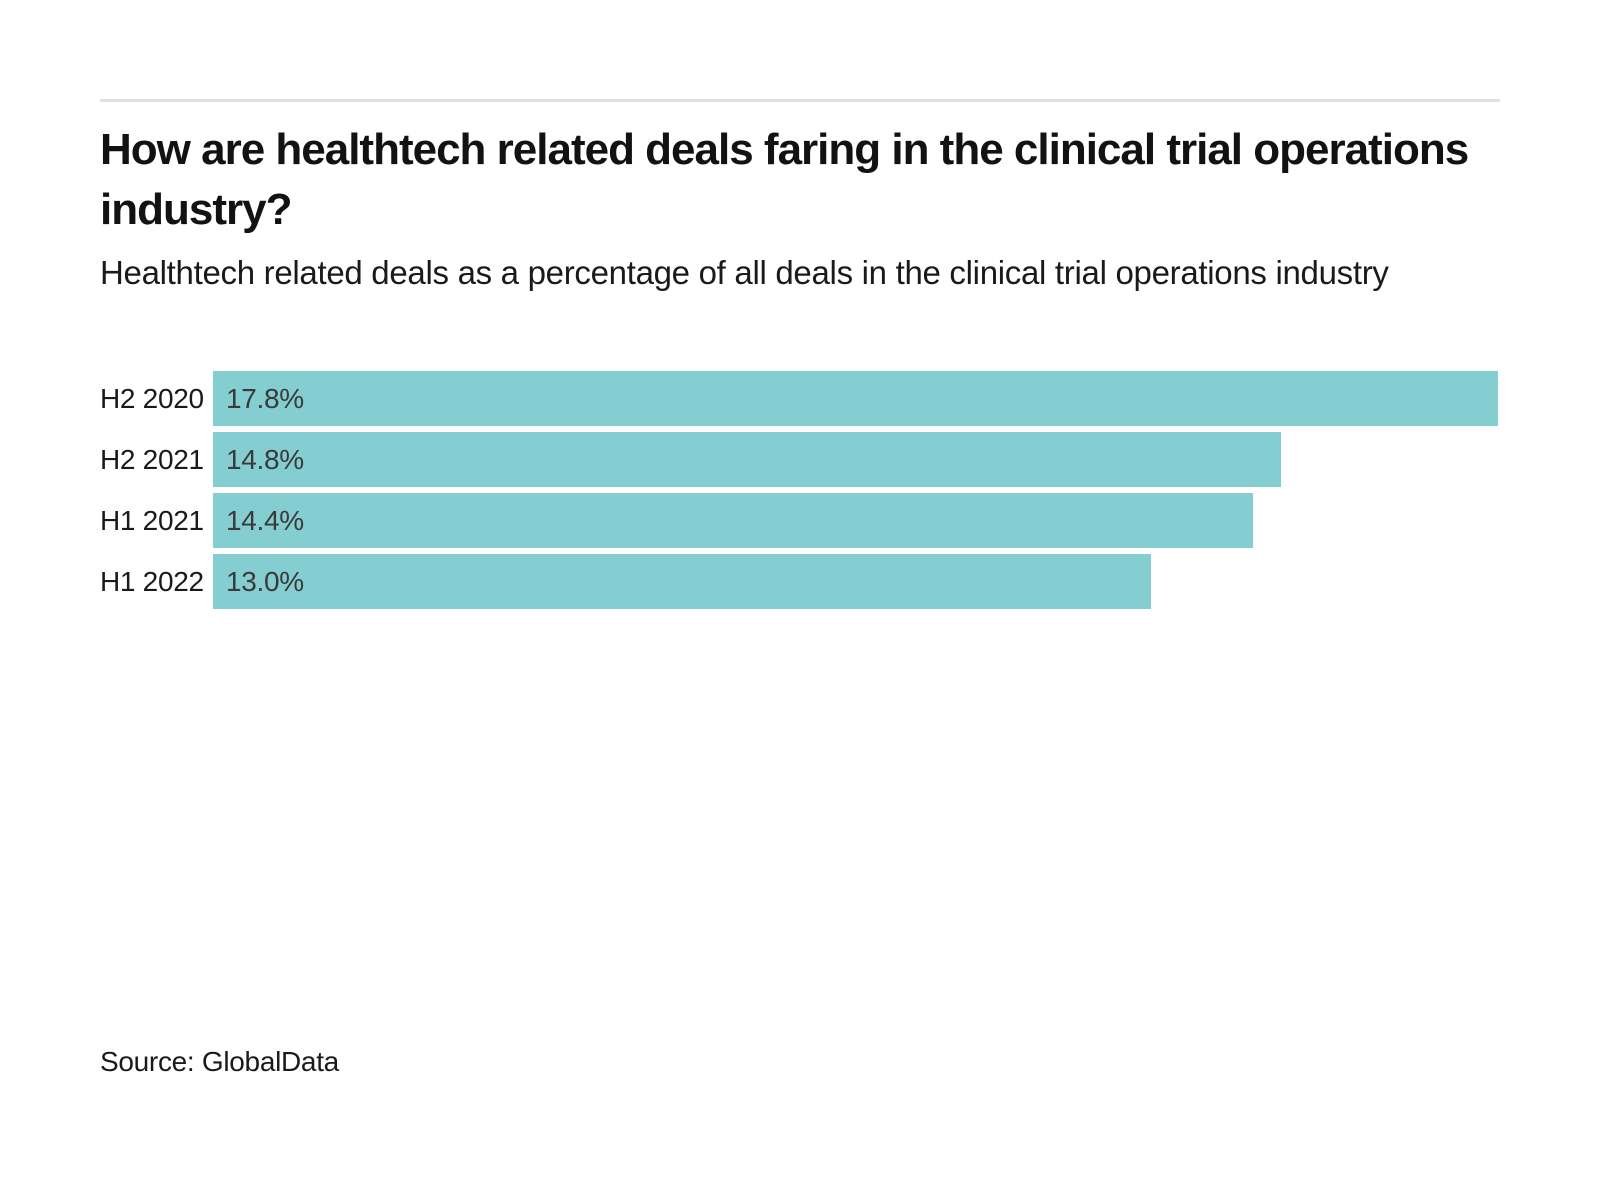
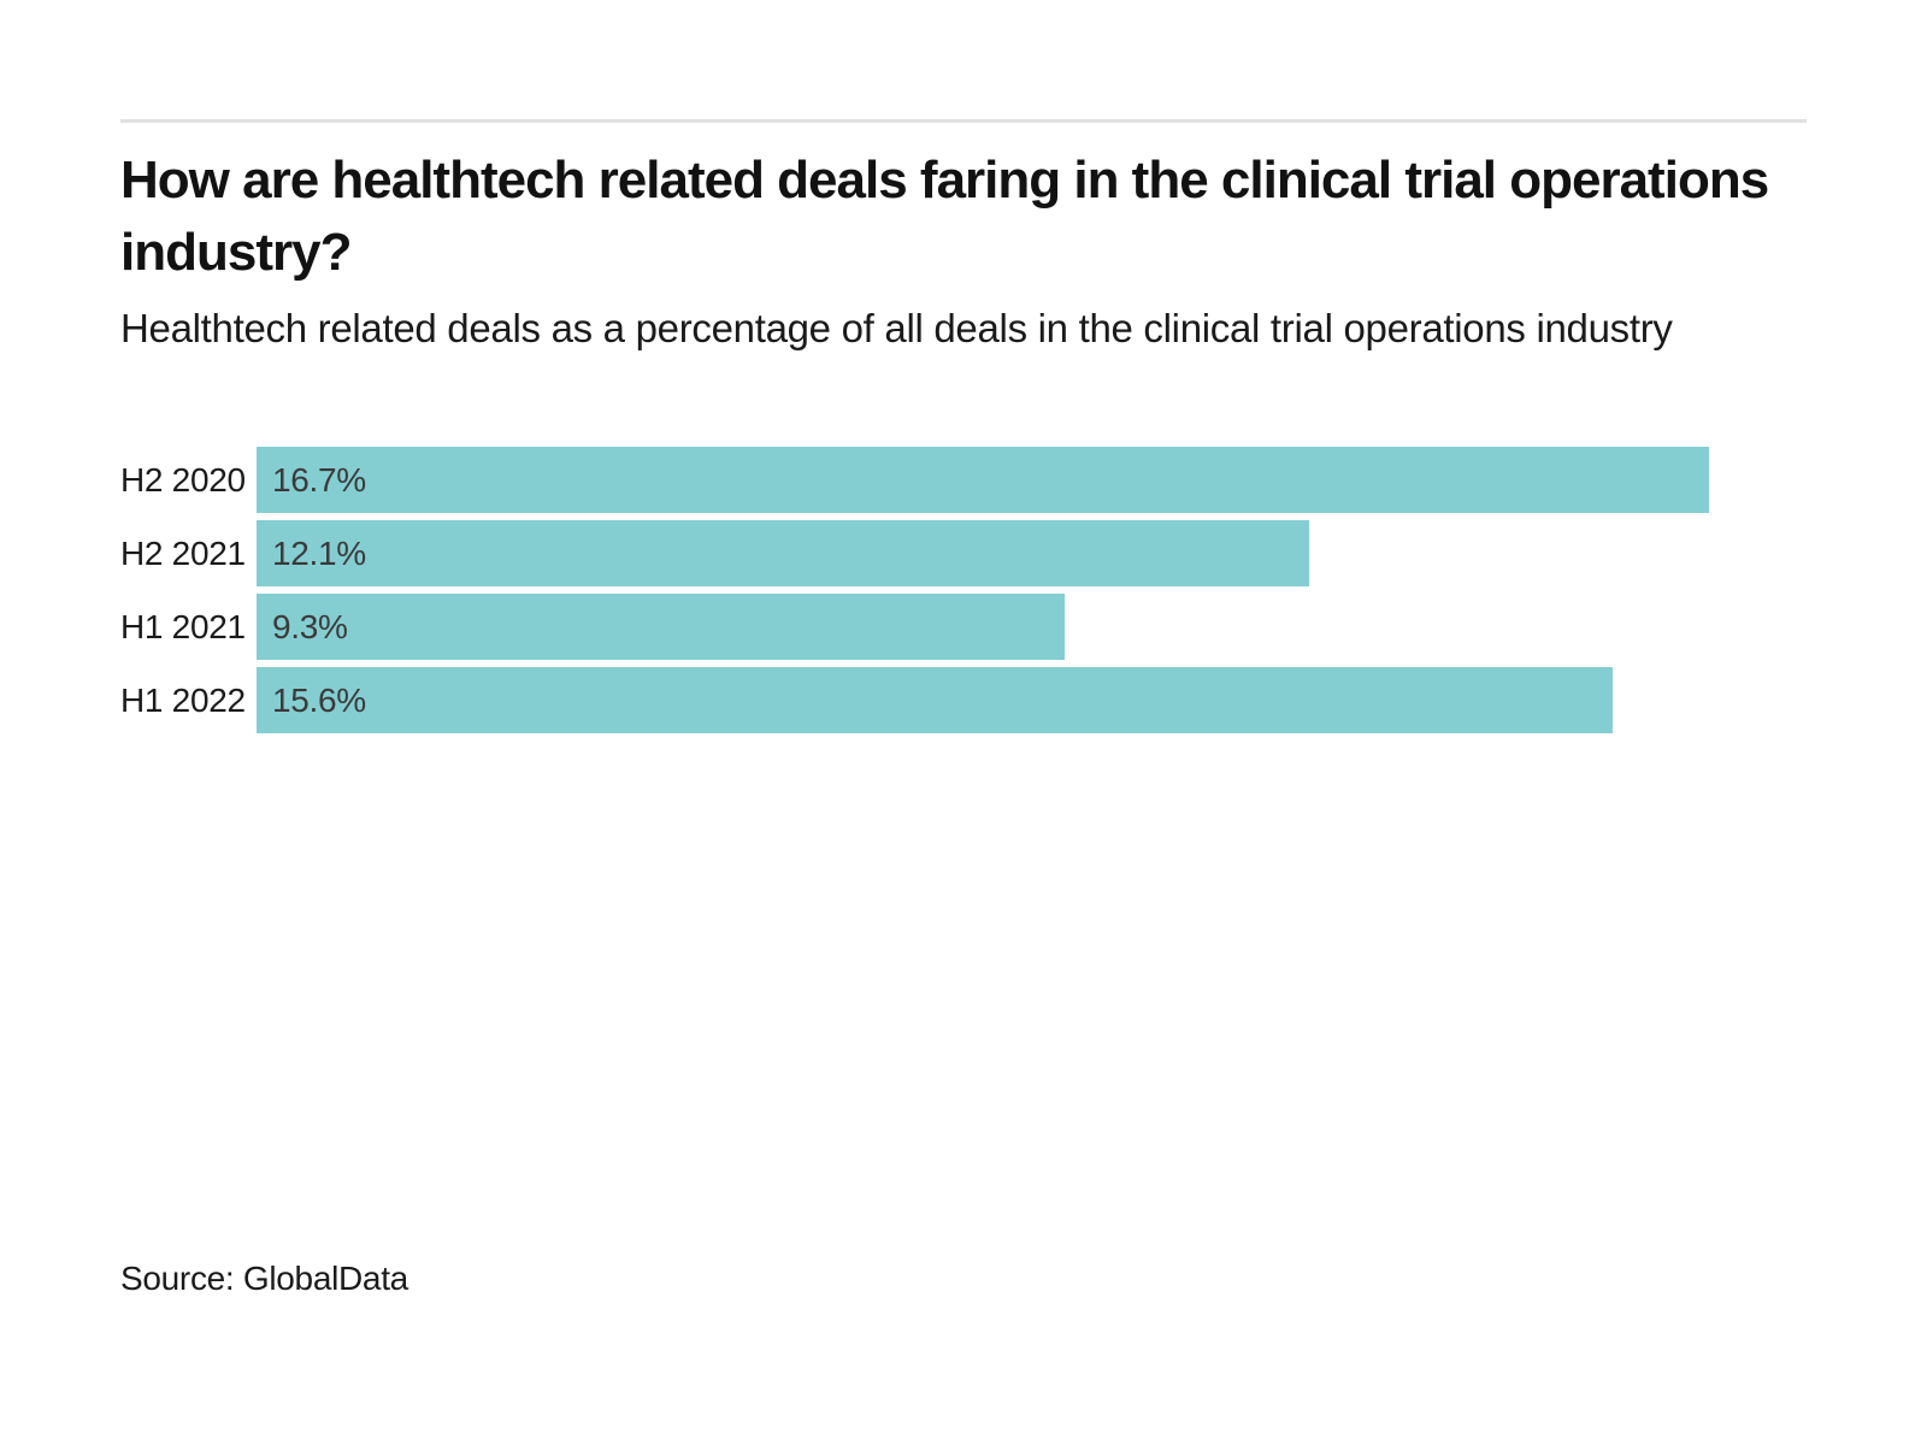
H2 2020: 17.8% -> 16.7%
H2 2021: 14.8% -> 12.1%
H1 2021: 14.4% -> 9.3%
H1 2022: 13.0% -> 15.6%
